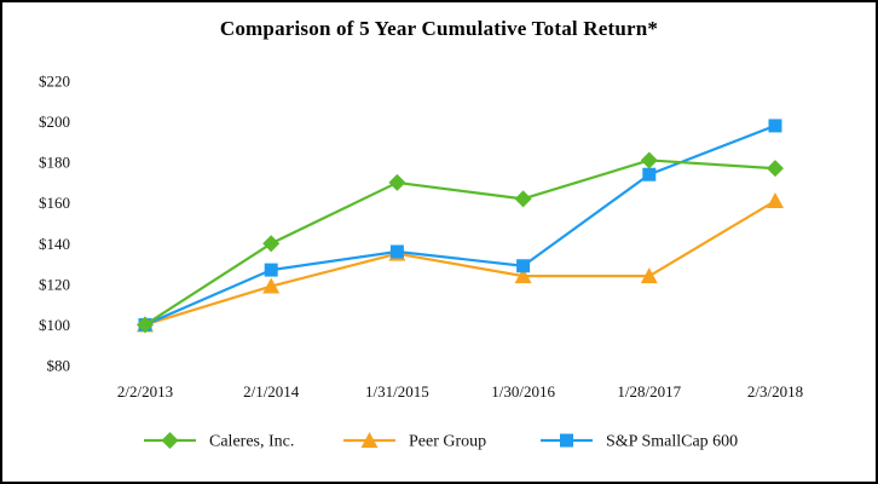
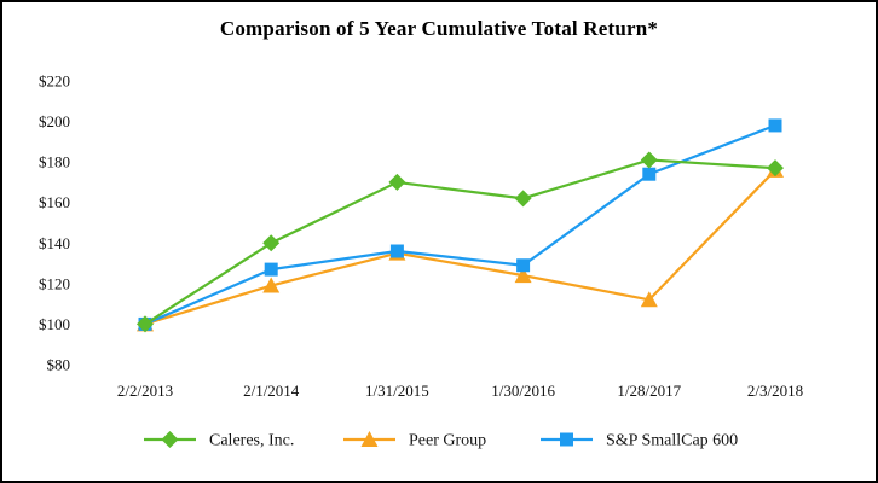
Peer Group/1/28/2017: $124 -> $112
Peer Group/2/3/2018: $161 -> $176
